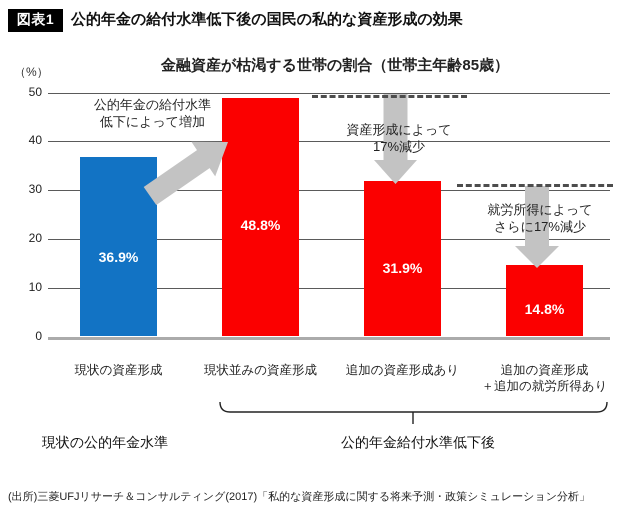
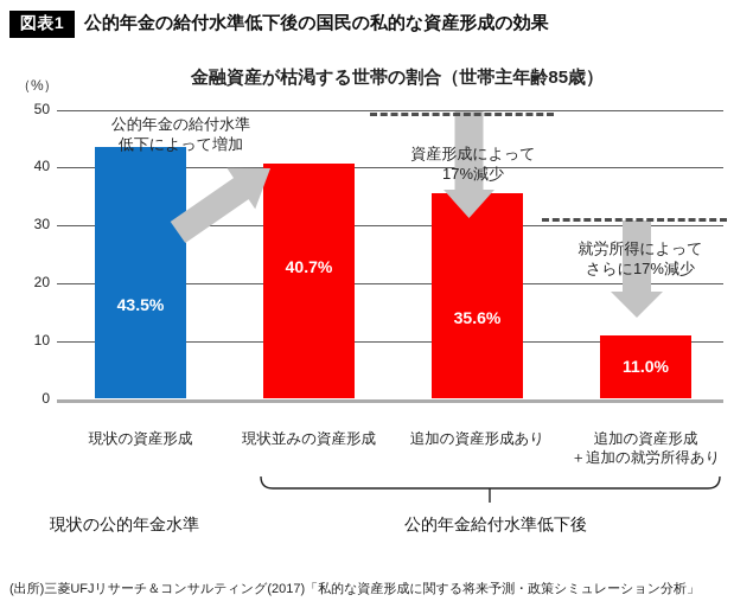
現状の資産形成: 36.9% -> 43.5%
現状並みの資産形成: 48.8% -> 40.7%
追加の資産形成あり: 31.9% -> 35.6%
追加の資産形成 ＋追加の就労所得あり: 14.8% -> 11.0%
